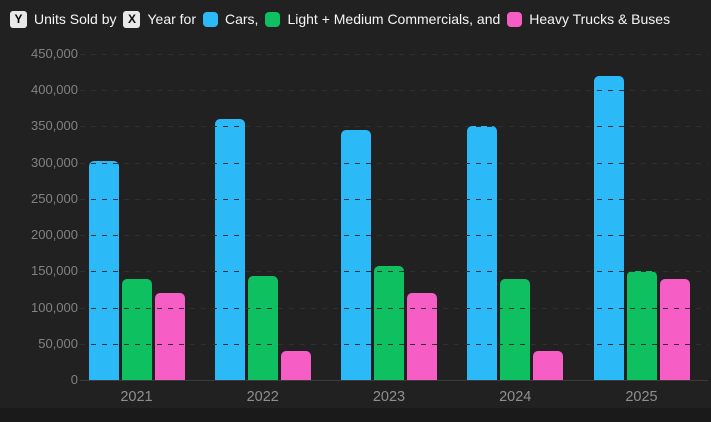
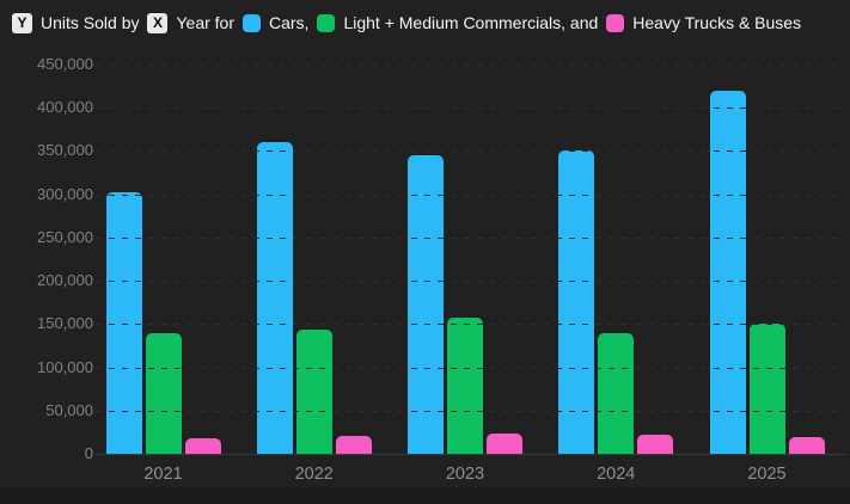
Heavy Trucks & Buses/2021: 120000 -> 20000
Heavy Trucks & Buses/2022: 40000 -> 20000
Heavy Trucks & Buses/2023: 120000 -> 20000
Heavy Trucks & Buses/2024: 40000 -> 20000
Heavy Trucks & Buses/2025: 140000 -> 20000
